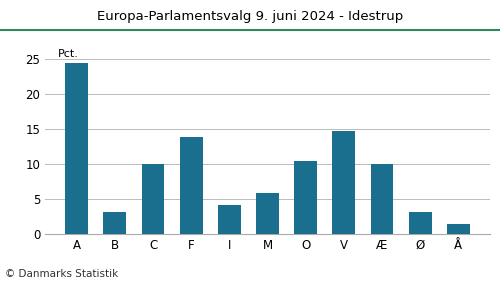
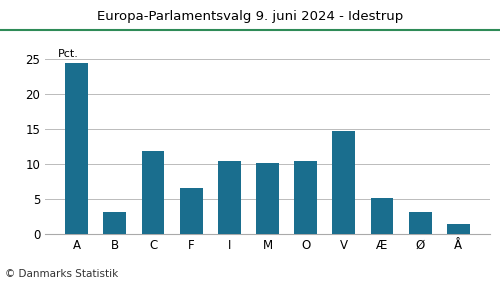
C: 10.0 -> 11.8
F: 13.8 -> 6.6
I: 4.2 -> 10.4
M: 5.8 -> 10.2
Æ: 10.0 -> 5.2
